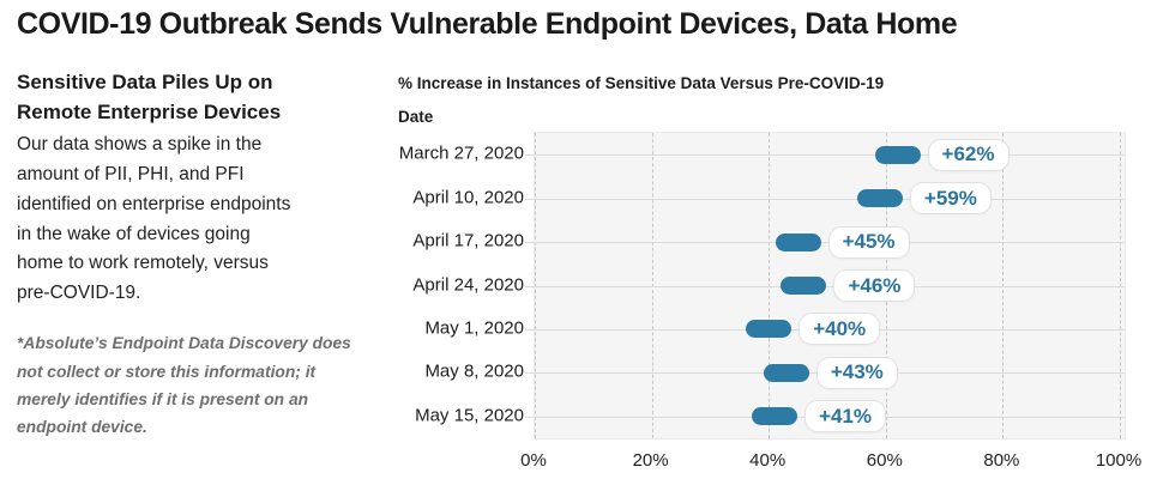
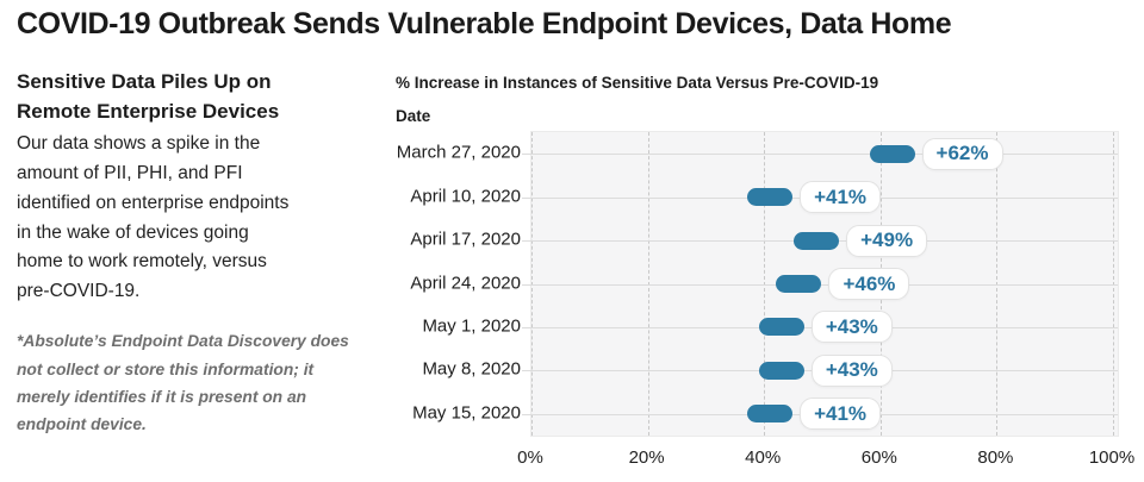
April 10, 2020: +59% -> +41%
April 17, 2020: +45% -> +49%
May 1, 2020: +40% -> +43%
